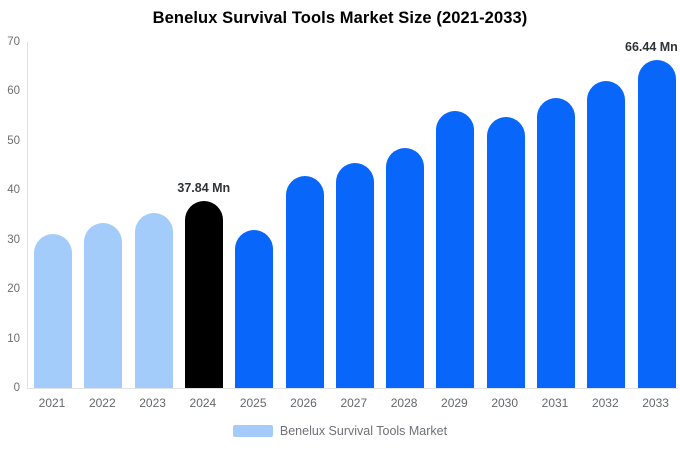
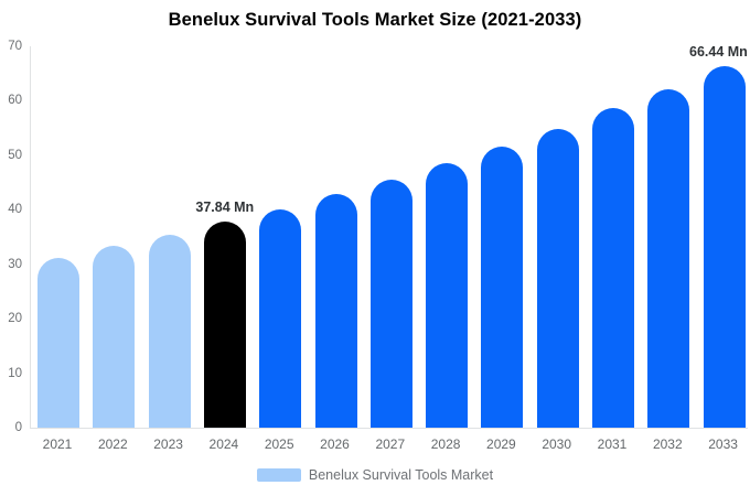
2025: 32 -> 40
2029: 56 -> 52
